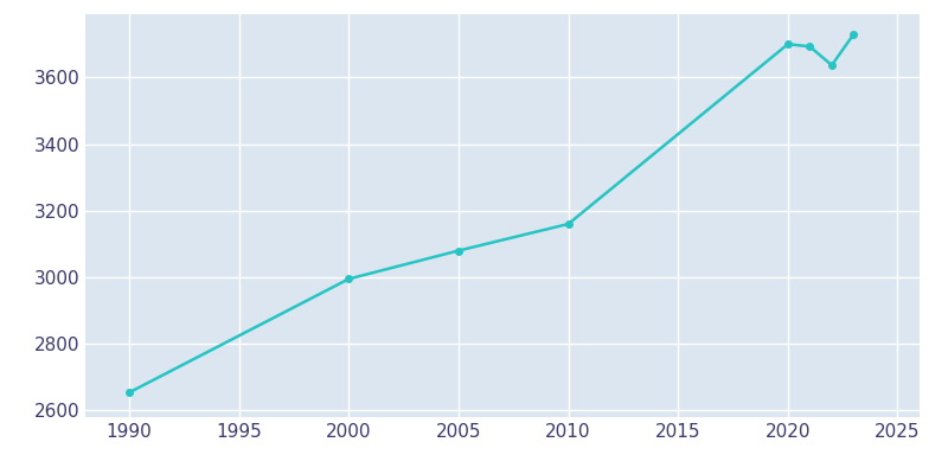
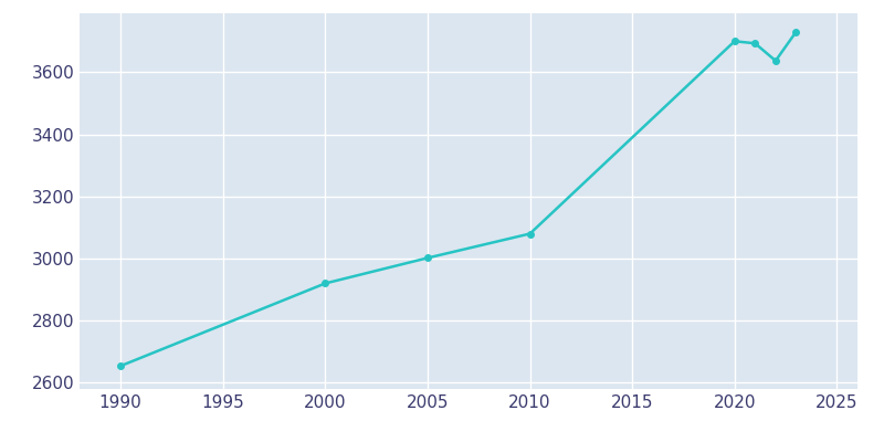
2000: 2995 -> 2920
2005: 3080 -> 3002
2010: 3160 -> 3080
